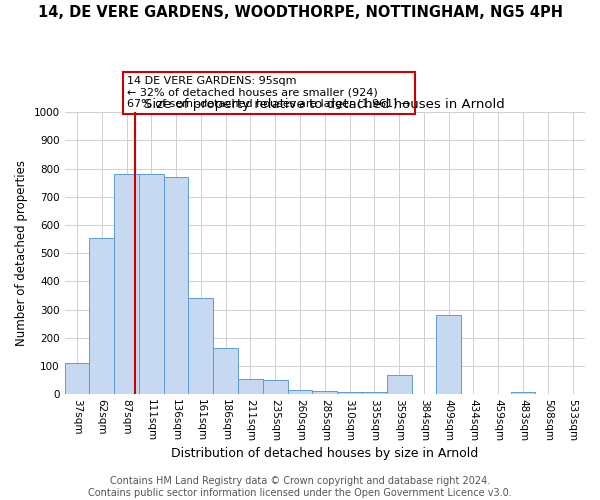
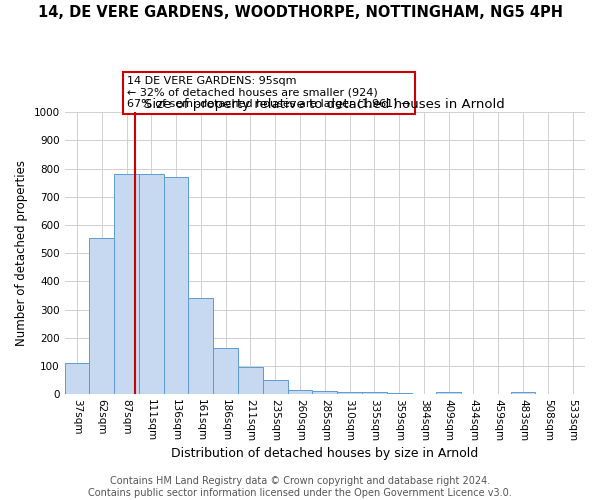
211sqm: 55 -> 97
359sqm: 70 -> 5
409sqm: 280 -> 8
